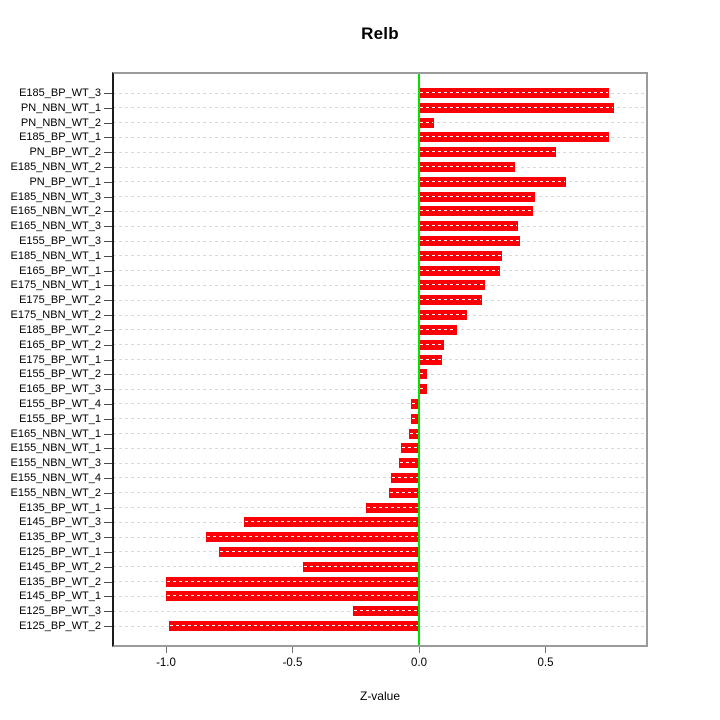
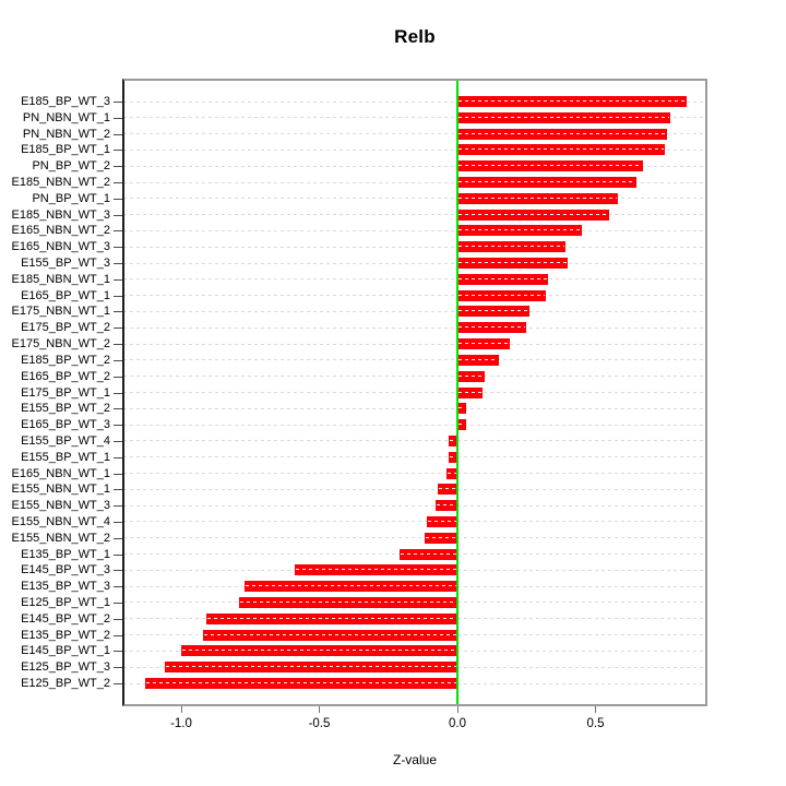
E185_BP_WT_3: 0.75 -> 0.83
PN_NBN_WT_2: 0.06 -> 0.76
PN_BP_WT_2: 0.54 -> 0.67
E185_NBN_WT_2: 0.38 -> 0.65
E185_NBN_WT_3: 0.46 -> 0.55
E145_BP_WT_3: -0.69 -> -0.59
E135_BP_WT_3: -0.84 -> -0.77
E145_BP_WT_2: -0.46 -> -0.91
E135_BP_WT_2: -1.00 -> -0.92
E125_BP_WT_3: -0.26 -> -1.06
E125_BP_WT_2: -0.99 -> -1.13
